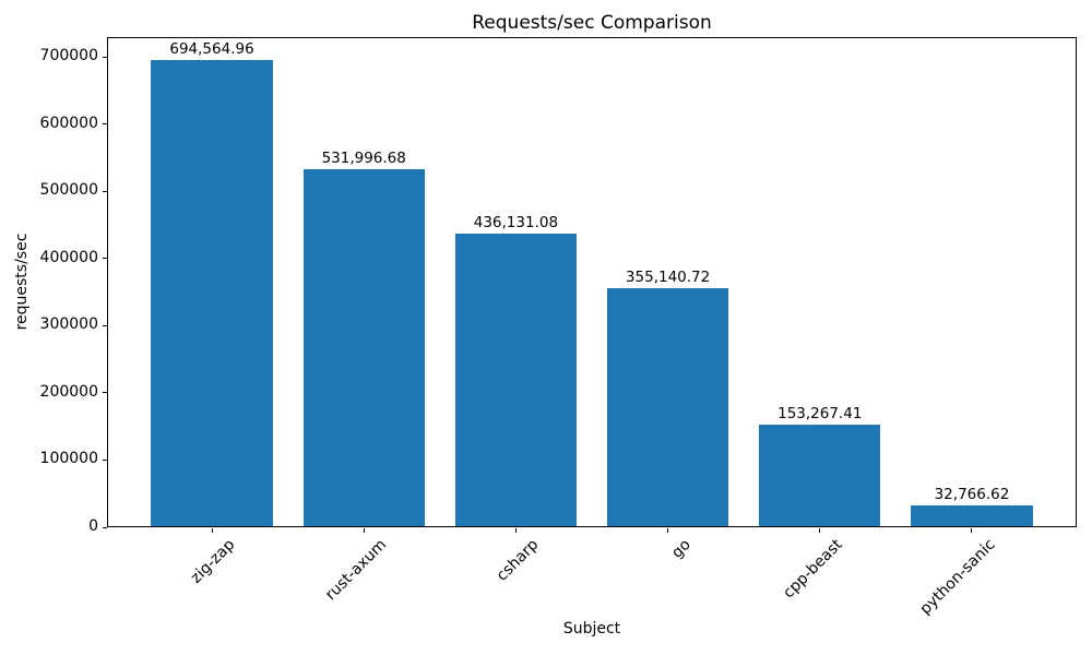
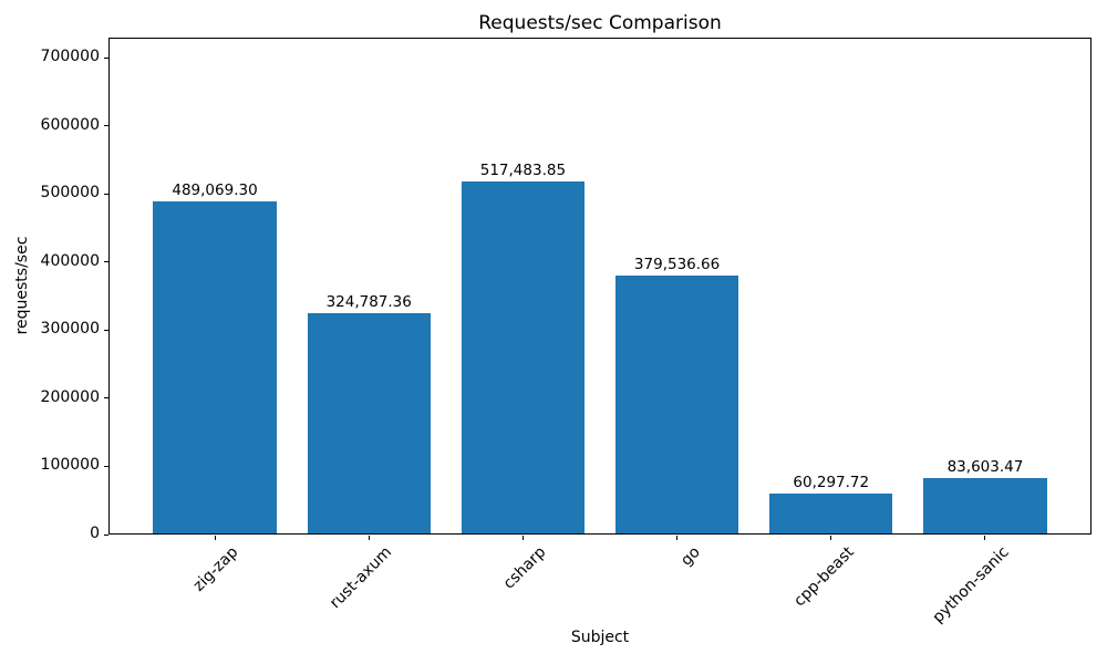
zig-zap: 694,564.96 -> 489,069.30
rust-axum: 531,996.68 -> 324,787.36
csharp: 436,131.08 -> 517,483.85
go: 355,140.72 -> 379,536.66
cpp-beast: 153,267.41 -> 60,297.72
python-sanic: 32,766.62 -> 83,603.47
